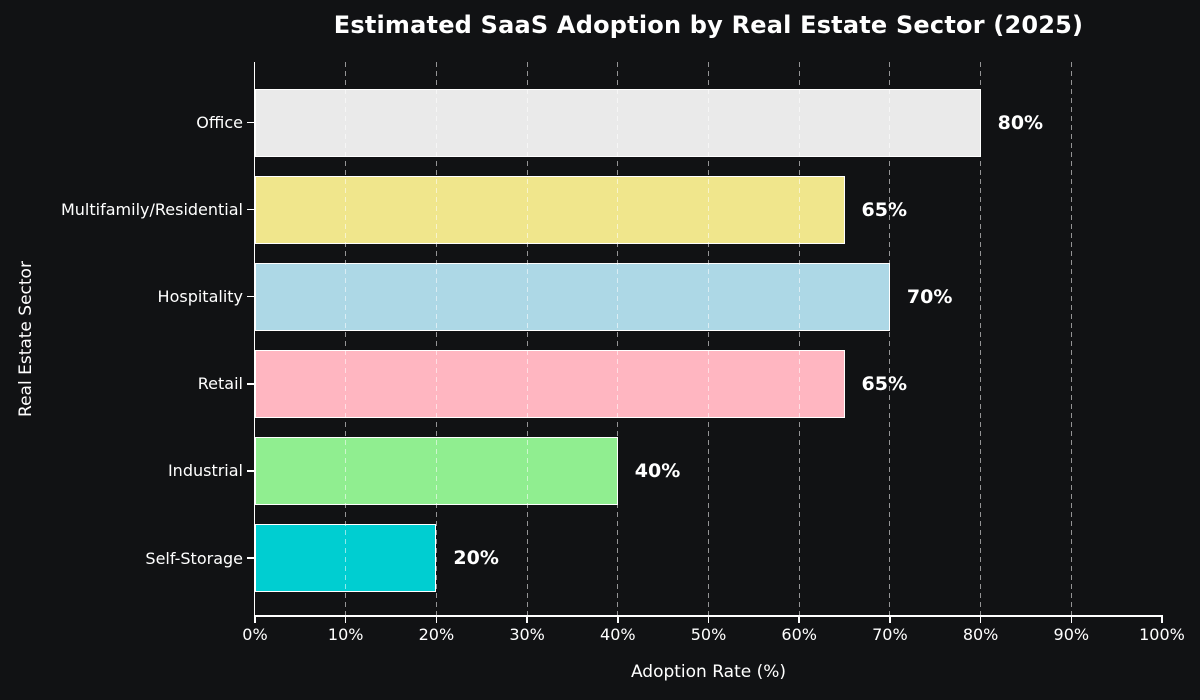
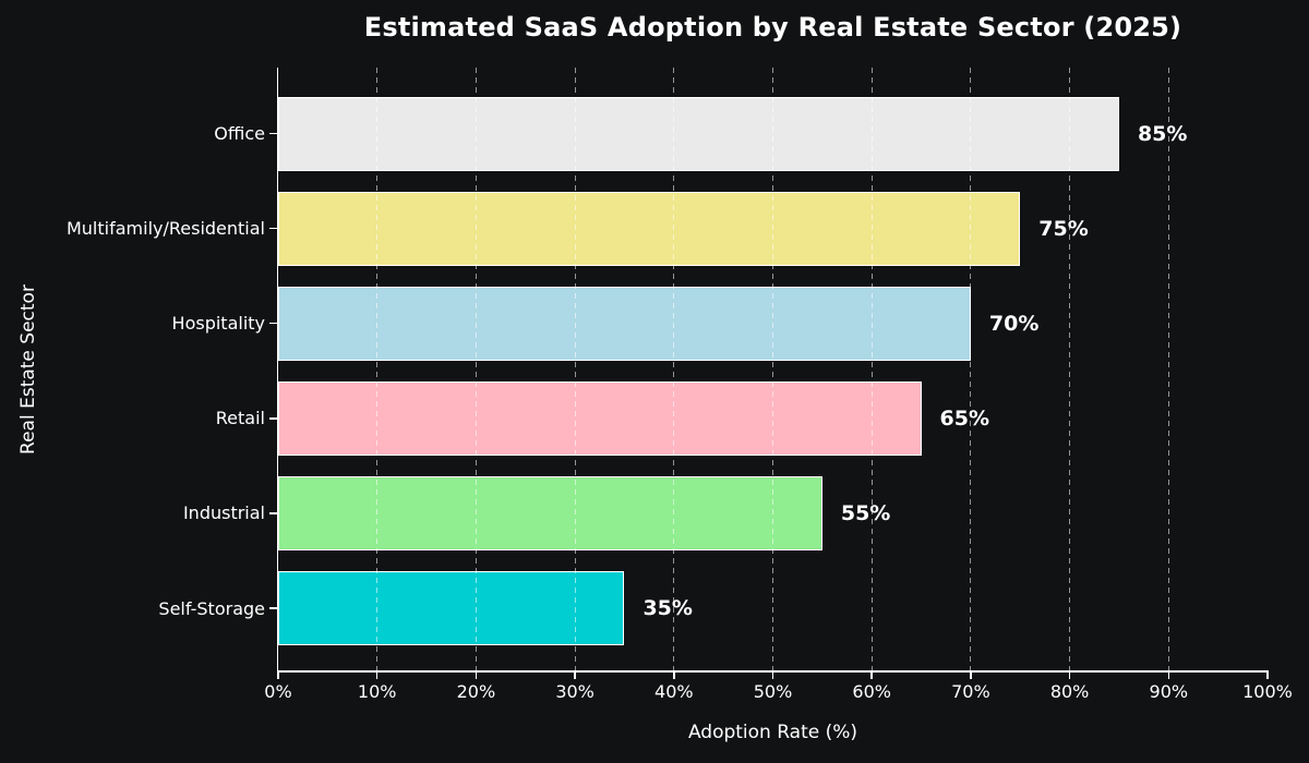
Office: 80% -> 85%
Multifamily/Residential: 65% -> 75%
Industrial: 40% -> 55%
Self-Storage: 20% -> 35%
